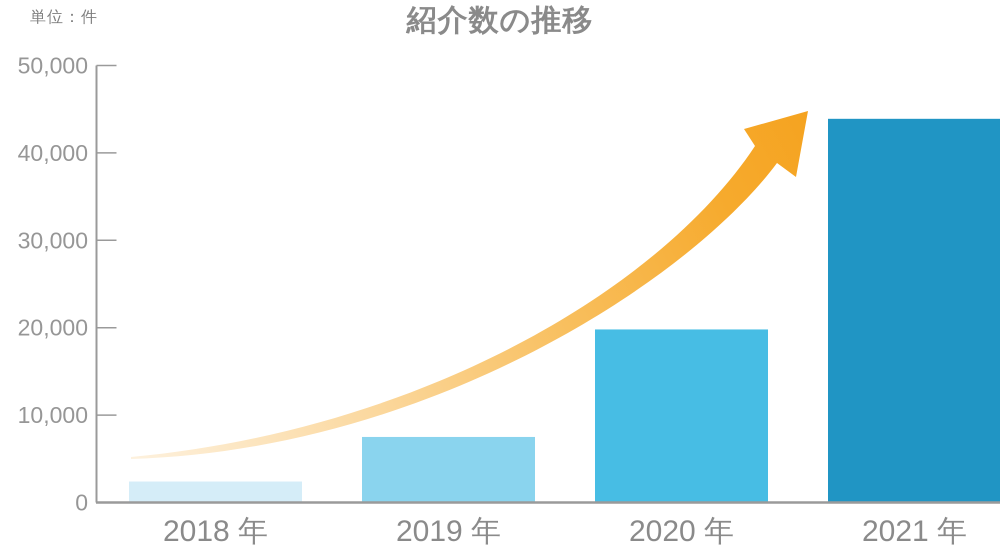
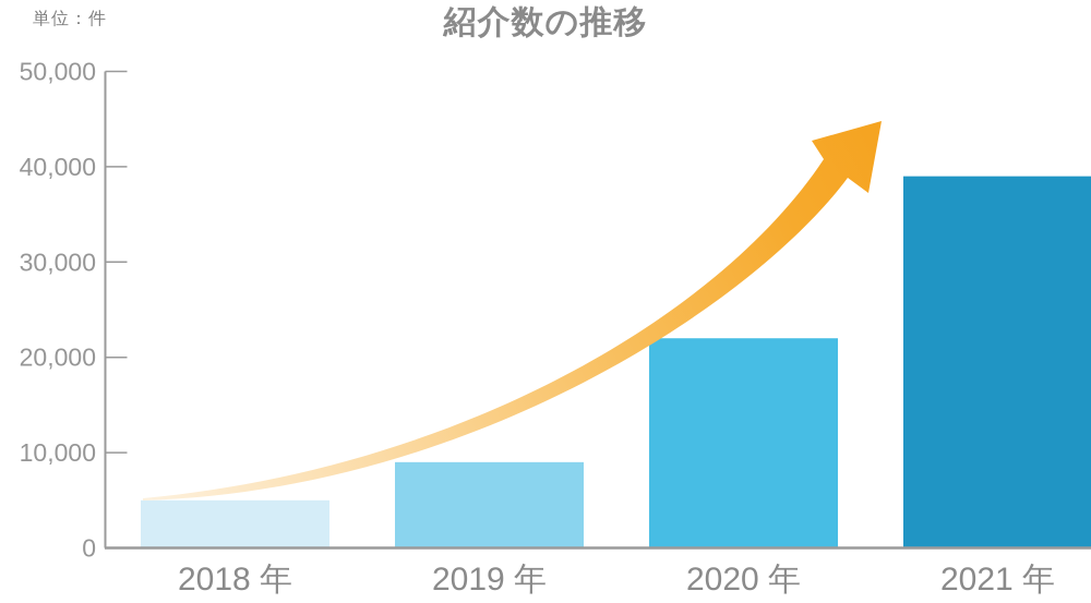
2018 年: 2000 -> 5000
2019 年: 8000 -> 9000
2020 年: 20000 -> 22000
2021 年: 44000 -> 39000
